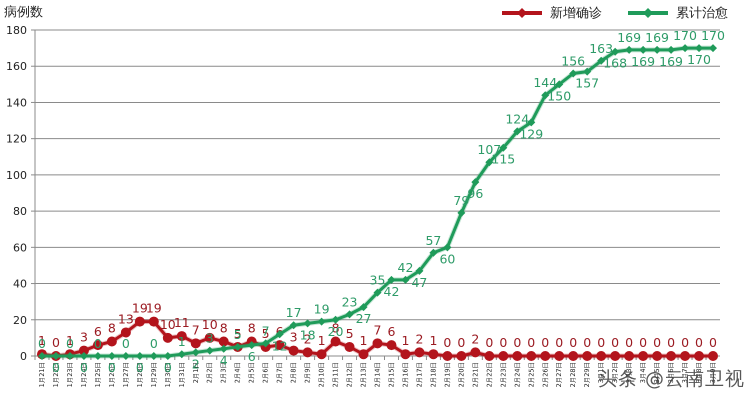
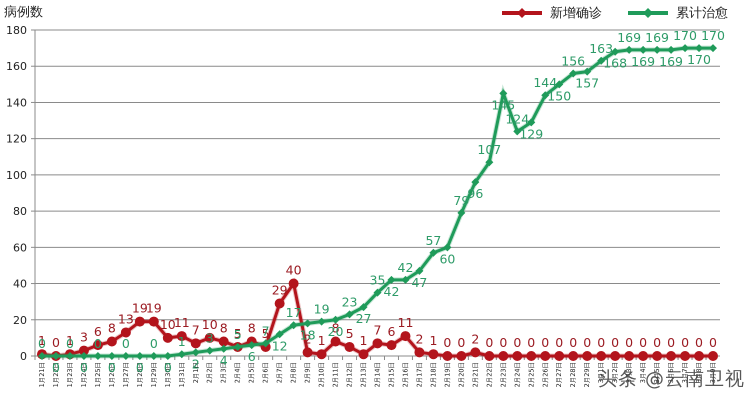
新增确诊/2月7日: 6 -> 29
新增确诊/2月8日: 3 -> 40
新增确诊/2月16日: 1 -> 11
累计治愈/2月23日: 115 -> 145
